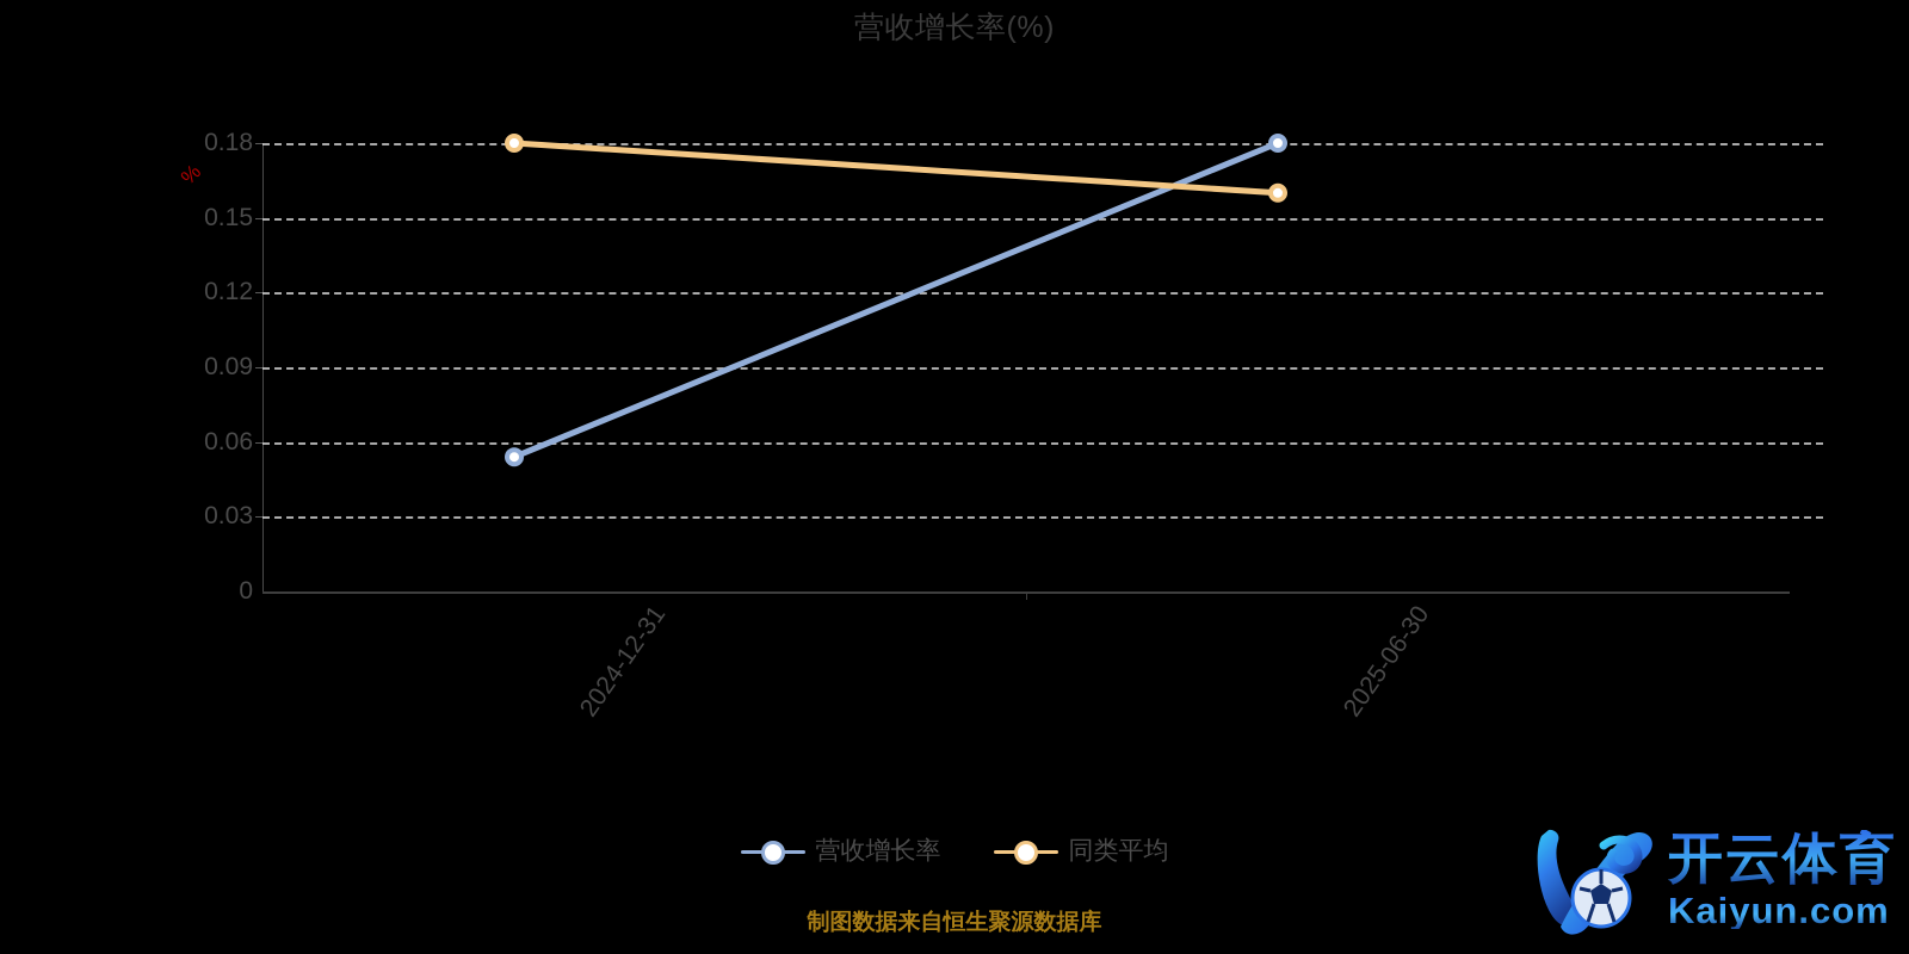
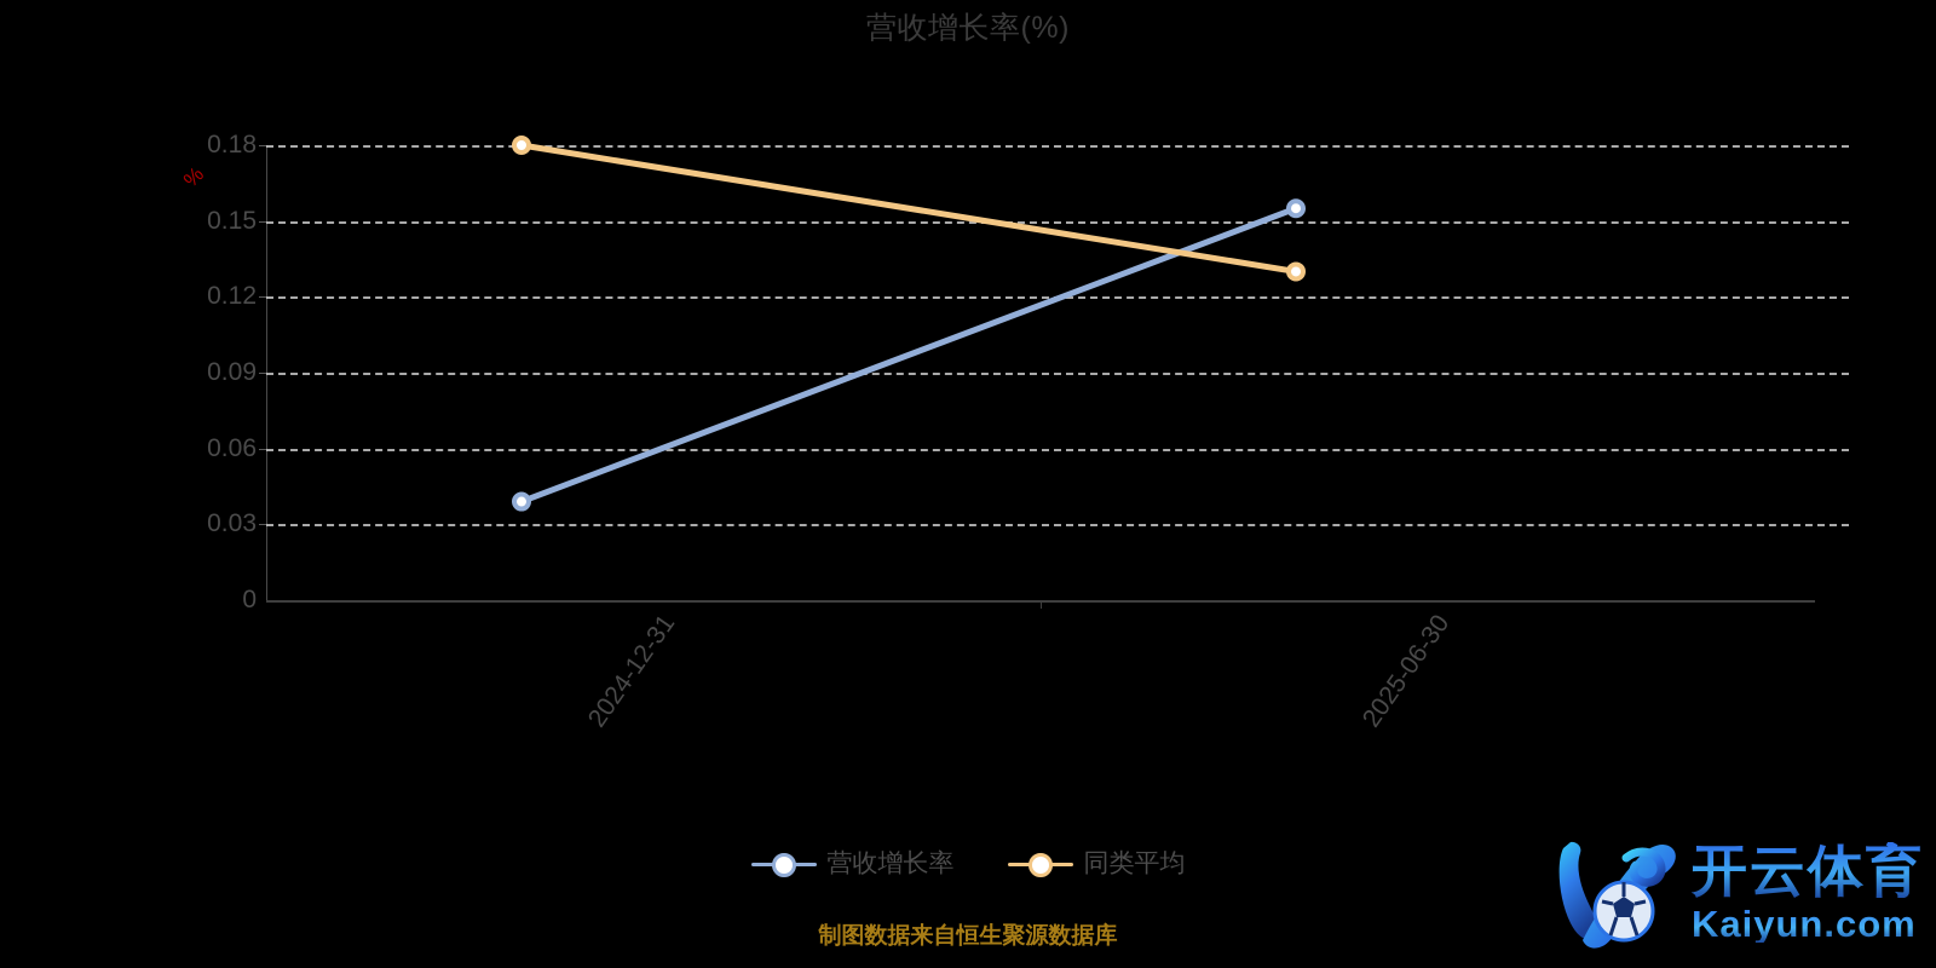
营收增长率/2024-12-31: 0.054 -> 0.039
营收增长率/2025-06-30: 0.180 -> 0.155
同类平均/2025-06-30: 0.16 -> 0.13
